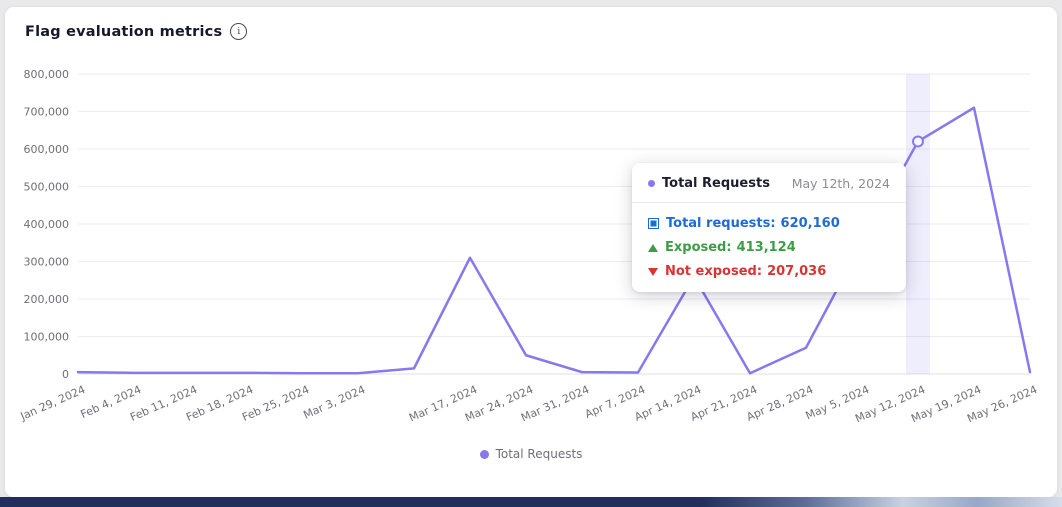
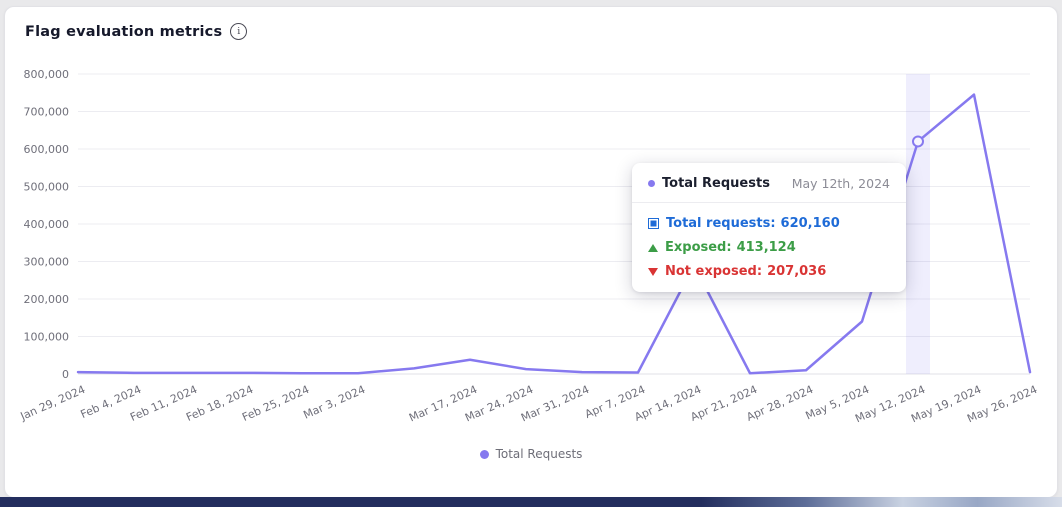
Mar 17, 2024: 310000 -> 40000
Mar 24, 2024: 50000 -> 10000
Apr 14, 2024: 260000 -> 290000
Apr 28, 2024: 70000 -> 10000
May 5, 2024: 350000 -> 140000
May 19, 2024: 710000 -> 740000
